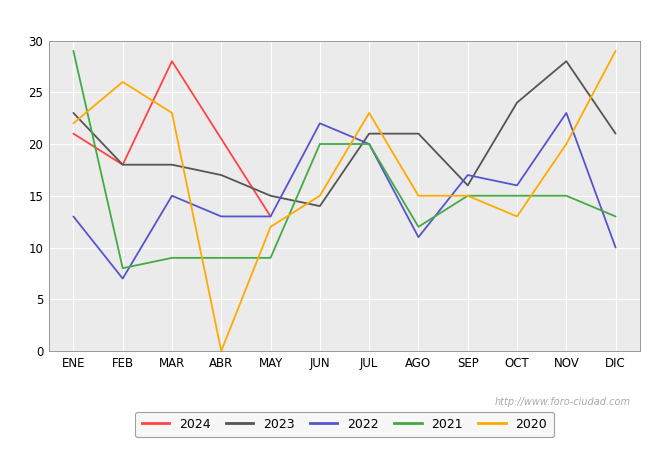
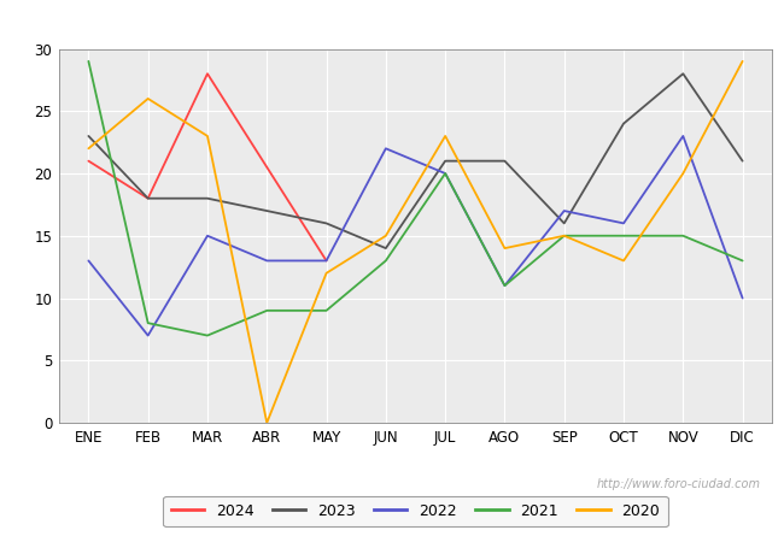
2021/MAR: 9 -> 7
2023/MAY: 15 -> 16
2021/JUN: 20 -> 13
2021/AGO: 12 -> 11
2020/AGO: 15 -> 14
